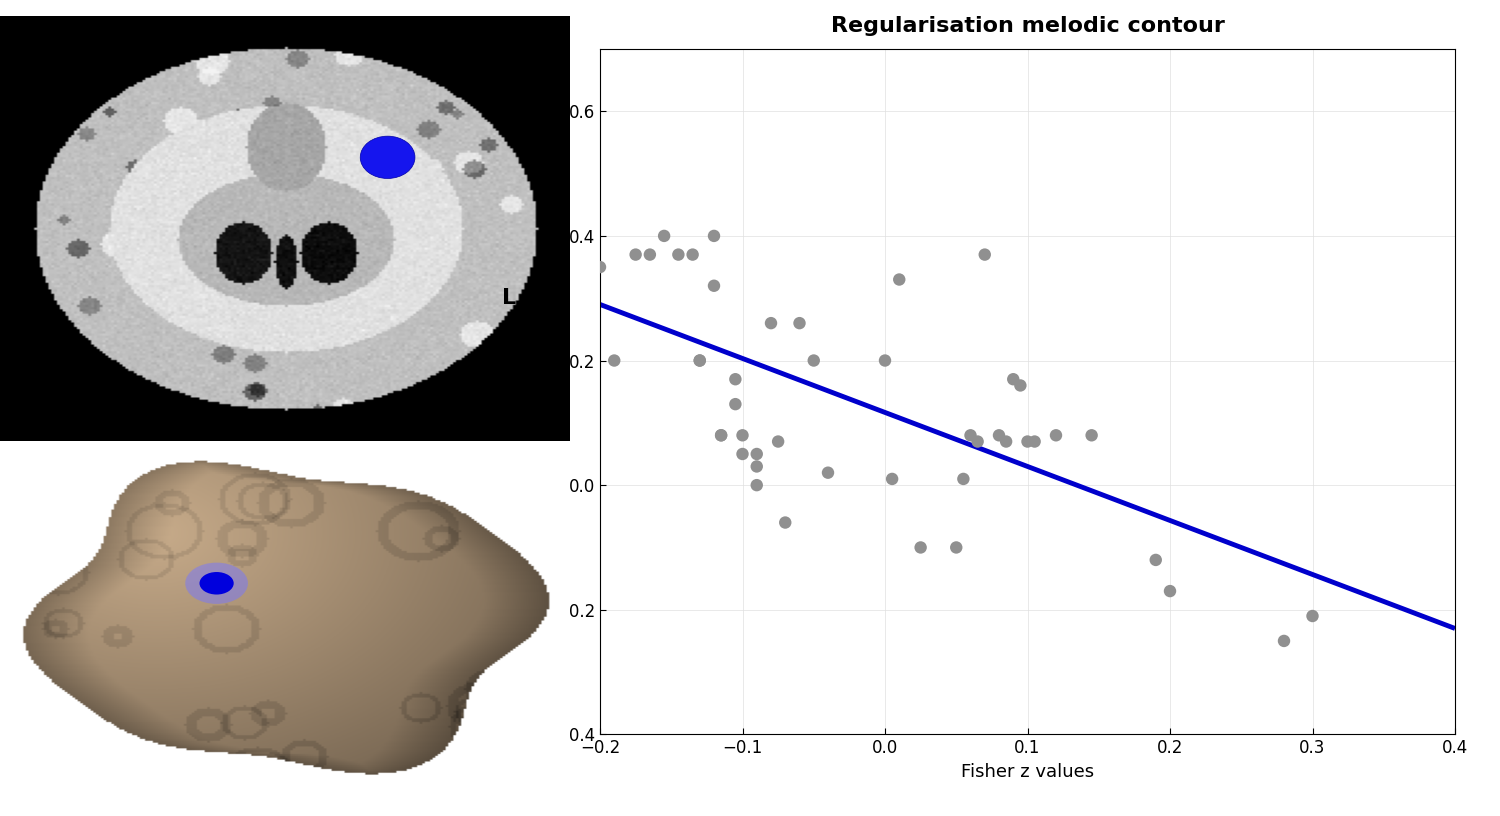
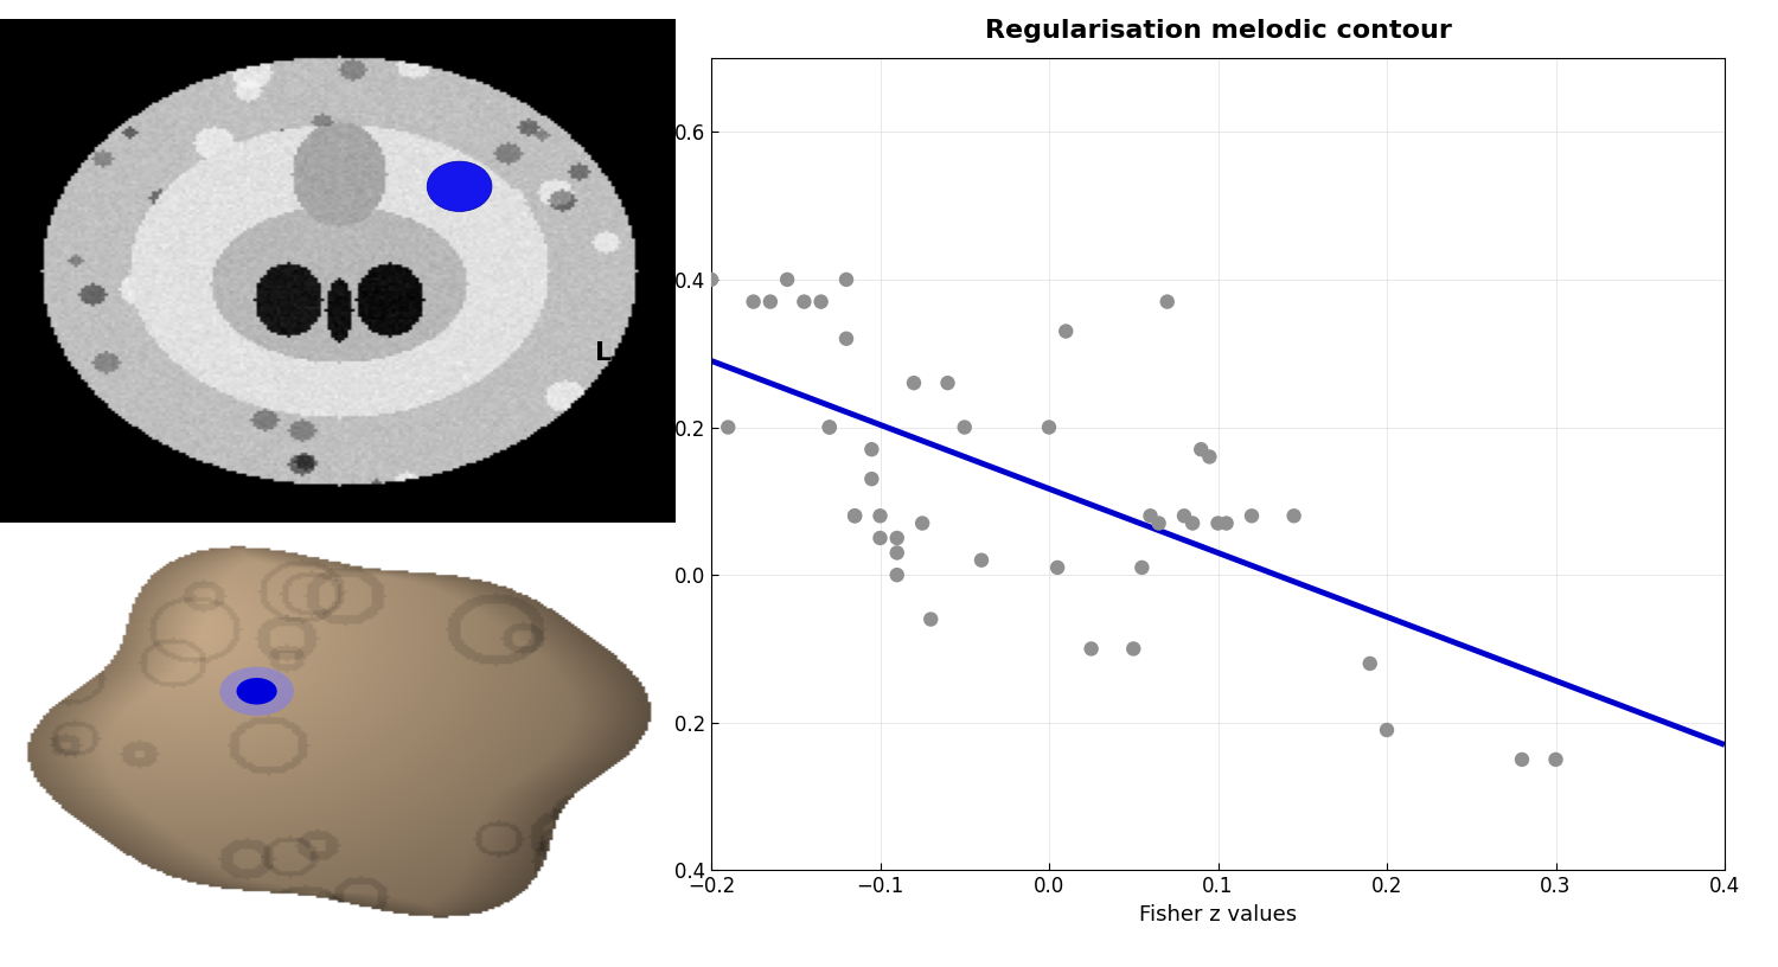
−0.2: 0.35 -> 0.40
0.2: -0.17 -> -0.21
0.3: -0.21 -> -0.25
